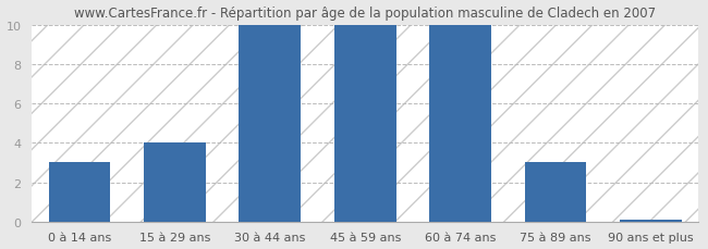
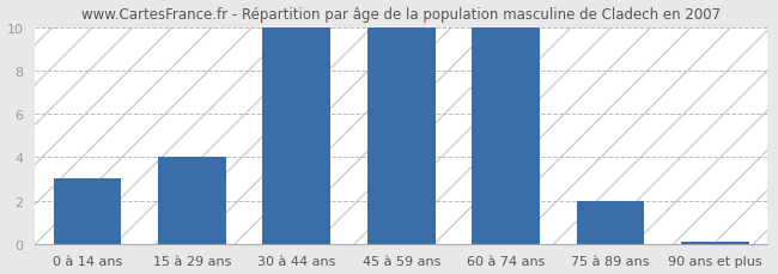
75 à 89 ans: 3.0 -> 2.0
